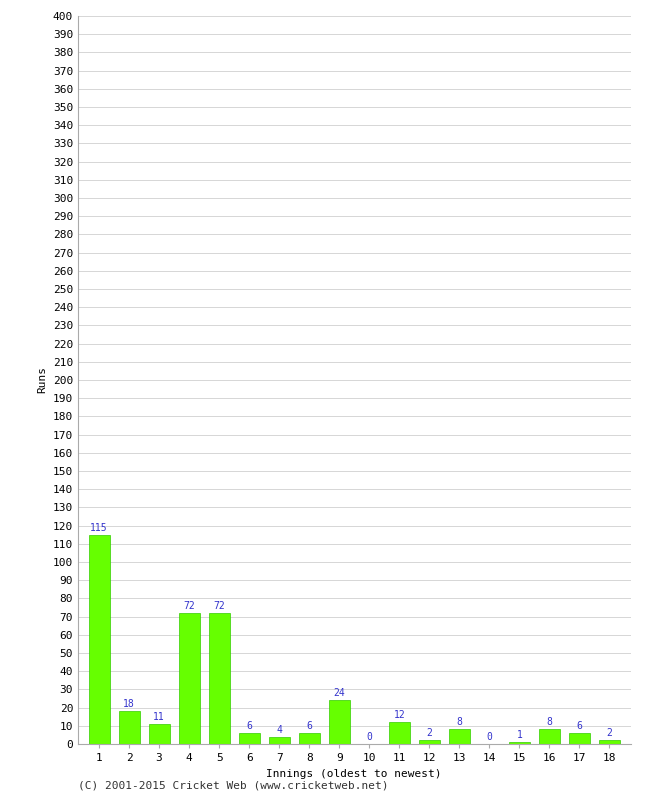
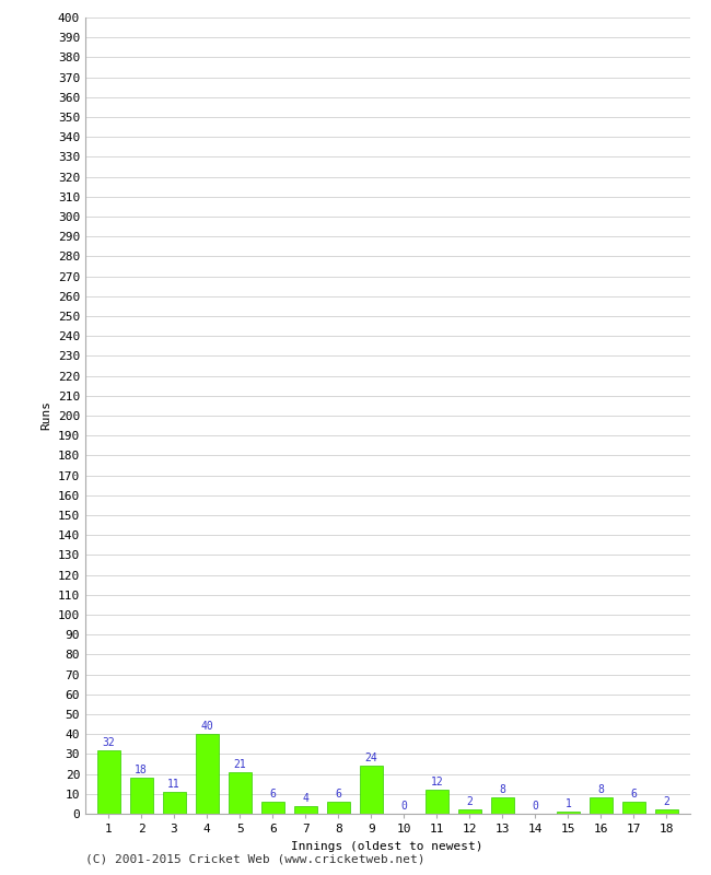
1: 115 -> 32
4: 72 -> 40
5: 72 -> 21
